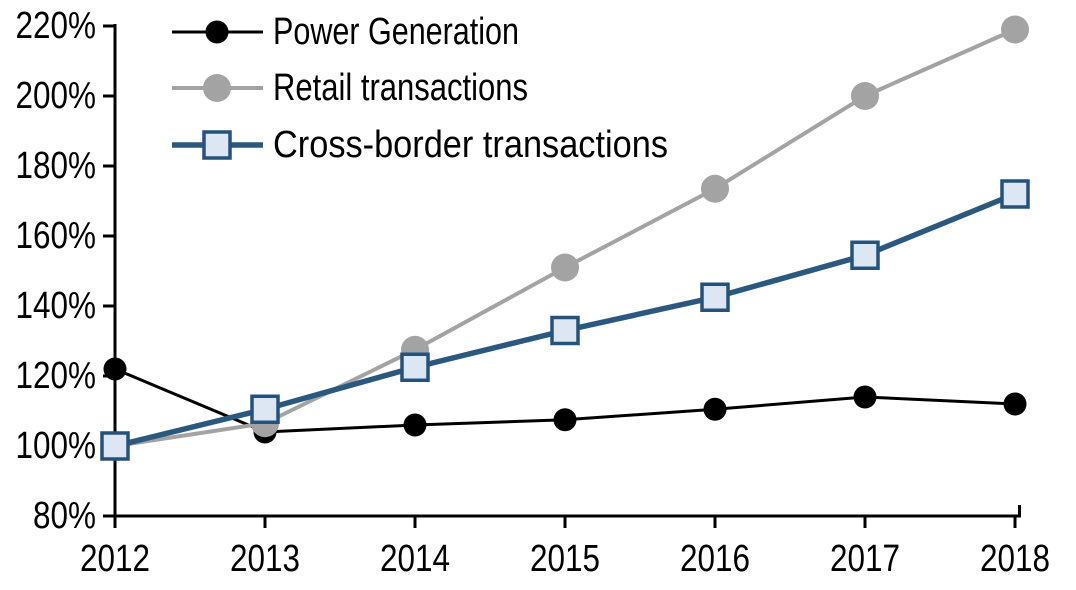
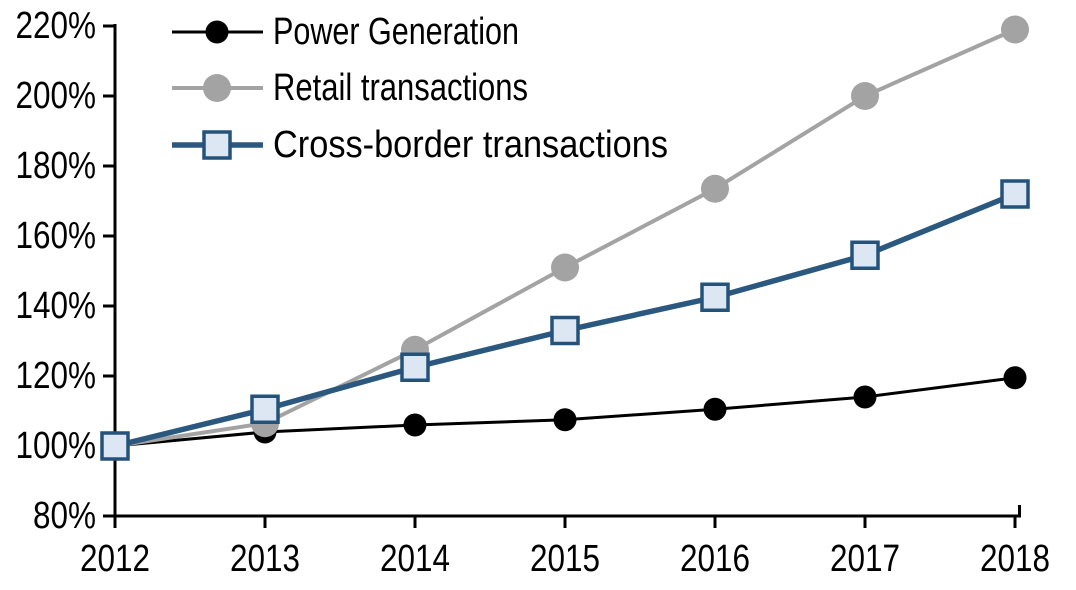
Power Generation/2012: 122% -> 100%
Power Generation/2018: 112% -> 120%
